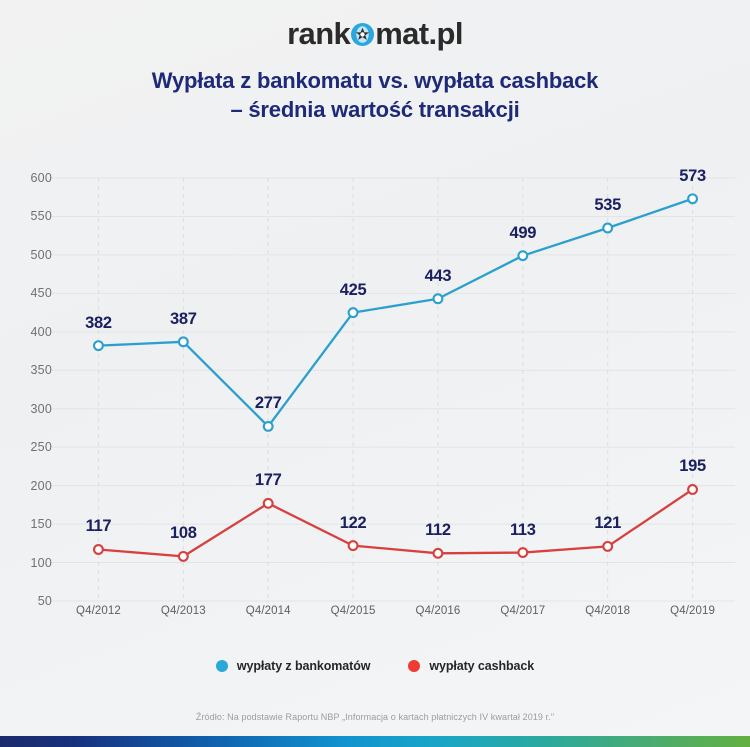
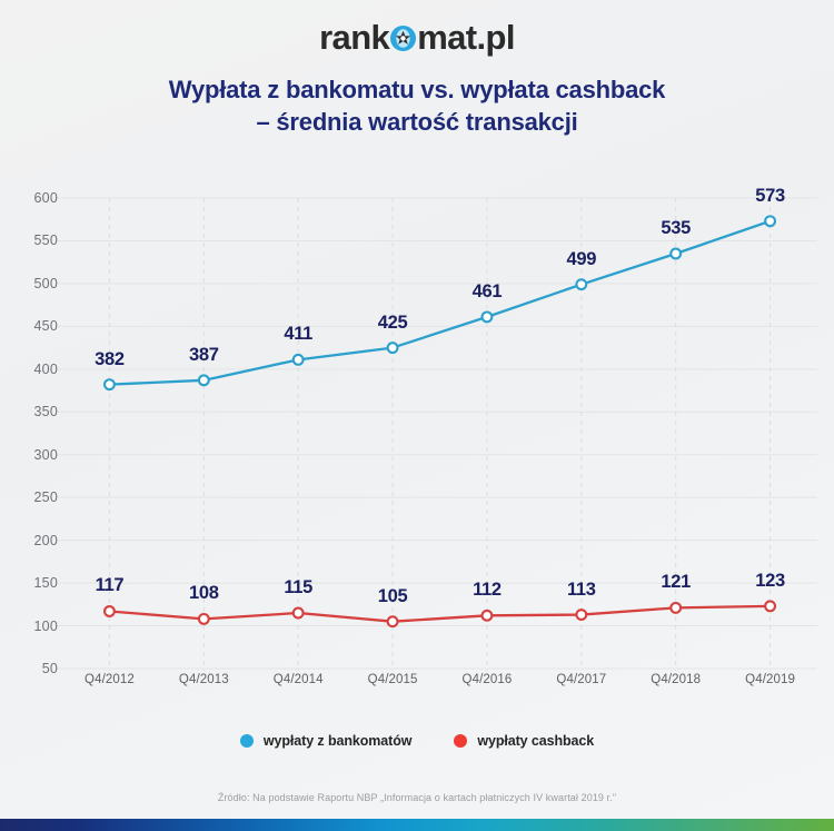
wypłaty z bankomatów/Q4/2014: 277 -> 411
wypłaty cashback/Q4/2014: 177 -> 115
wypłaty cashback/Q4/2015: 122 -> 105
wypłaty z bankomatów/Q4/2016: 443 -> 461
wypłaty cashback/Q4/2019: 195 -> 123
